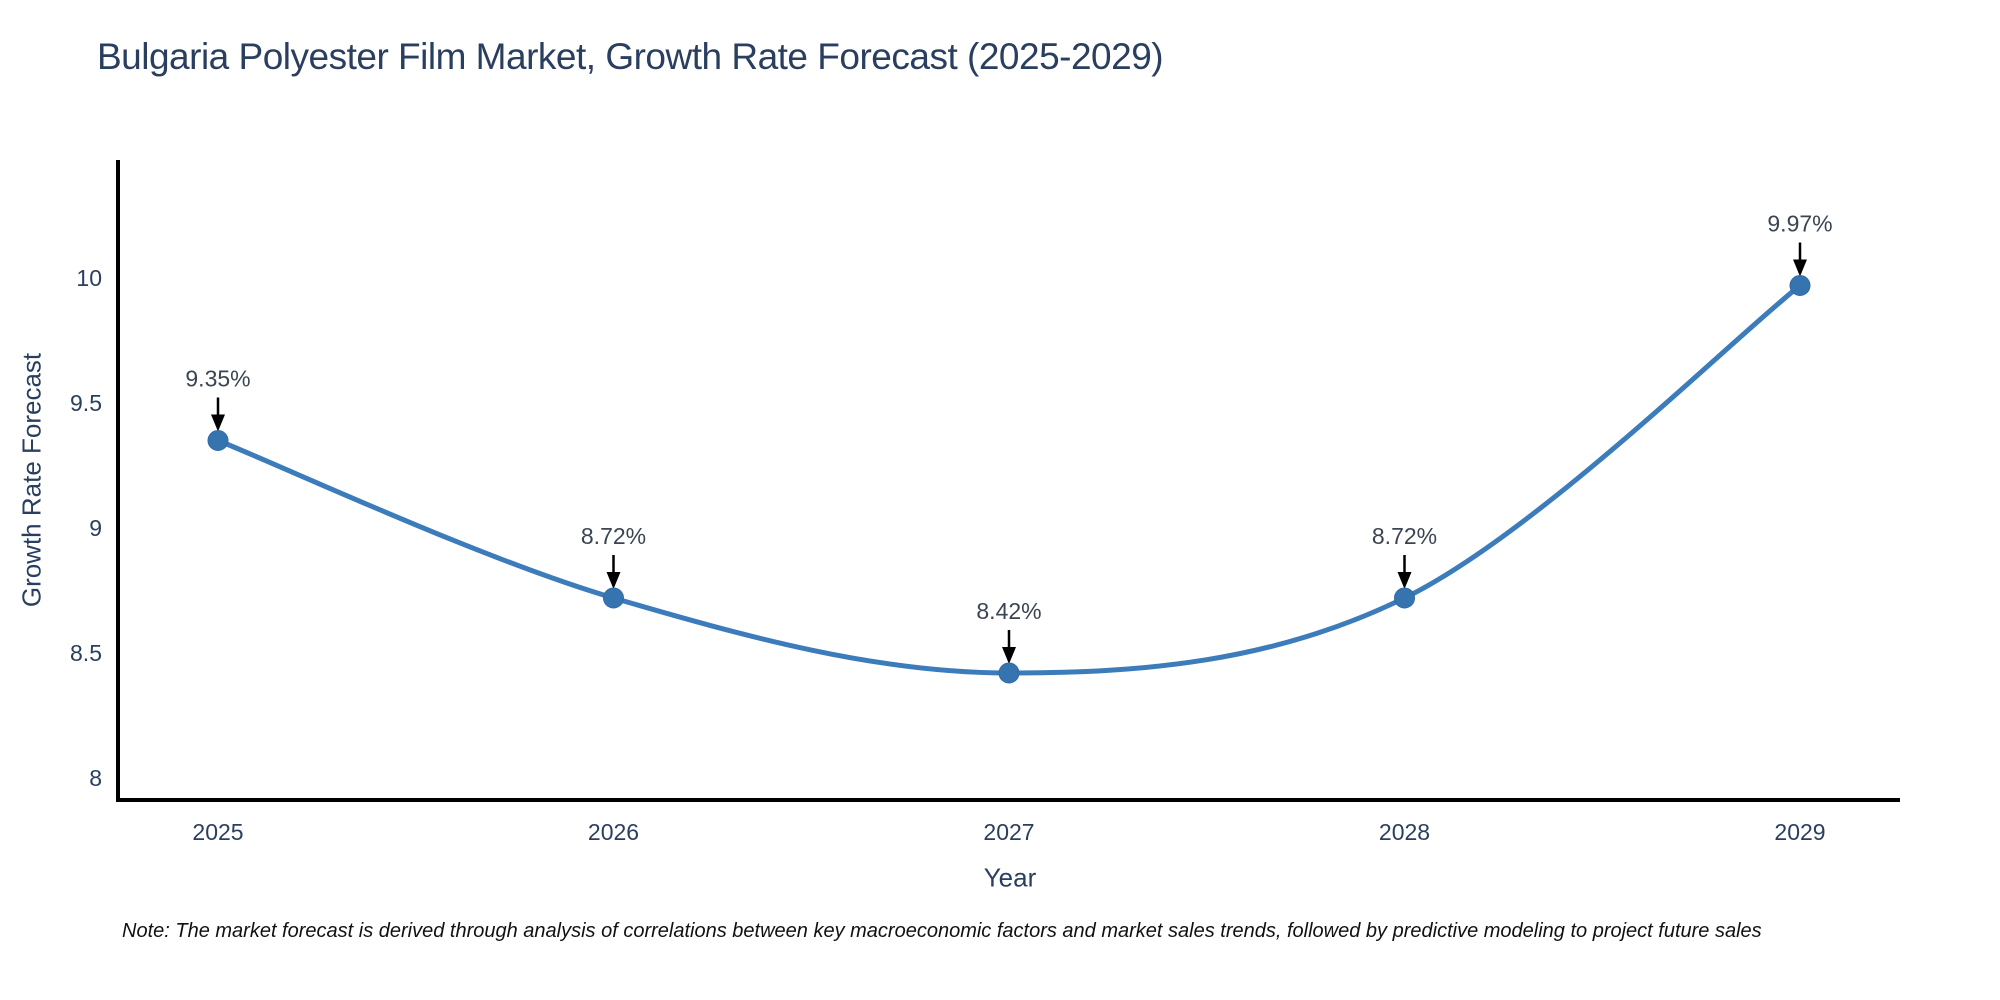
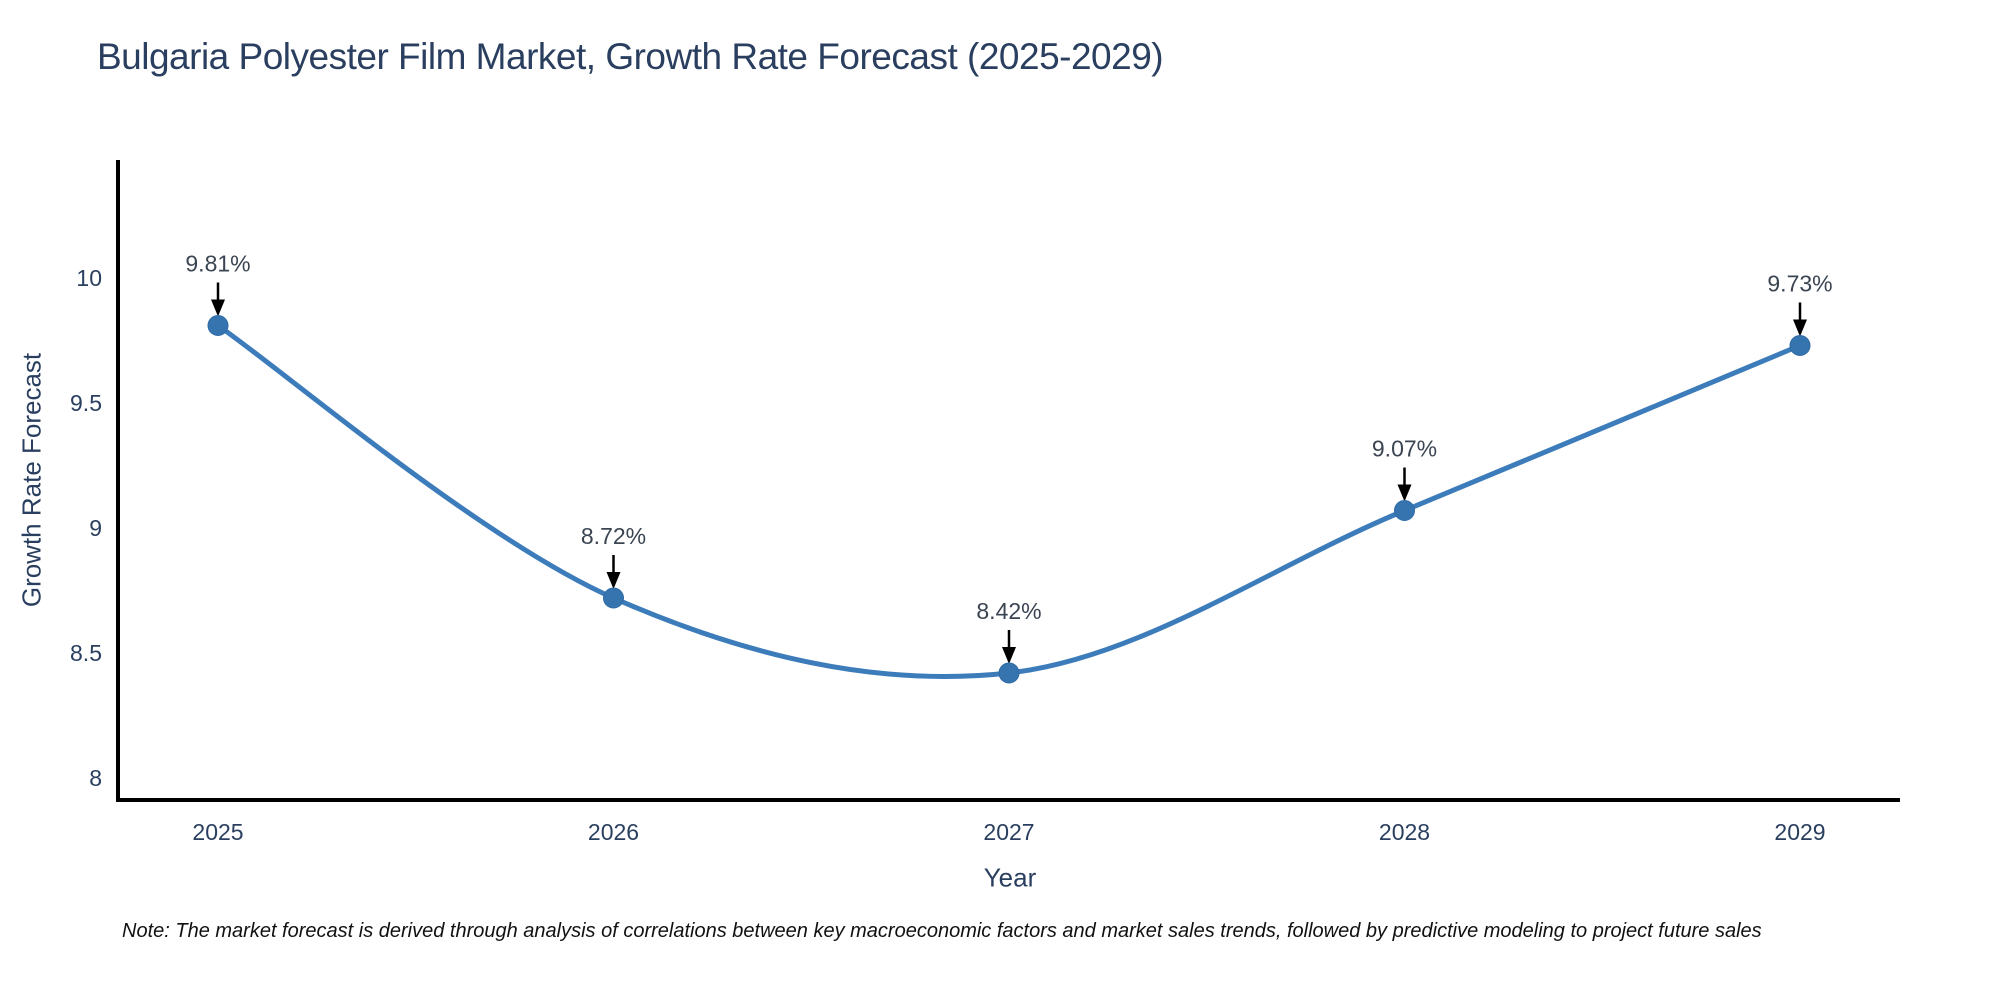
2025: 9.35% -> 9.81%
2028: 8.72% -> 9.07%
2029: 9.97% -> 9.73%
